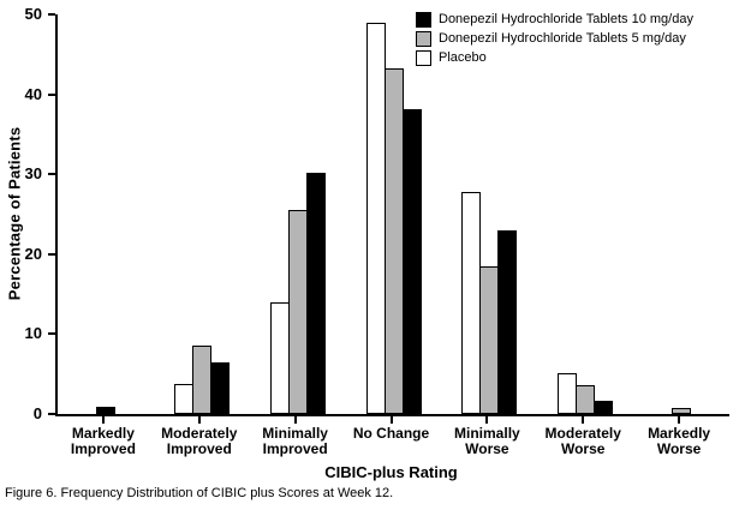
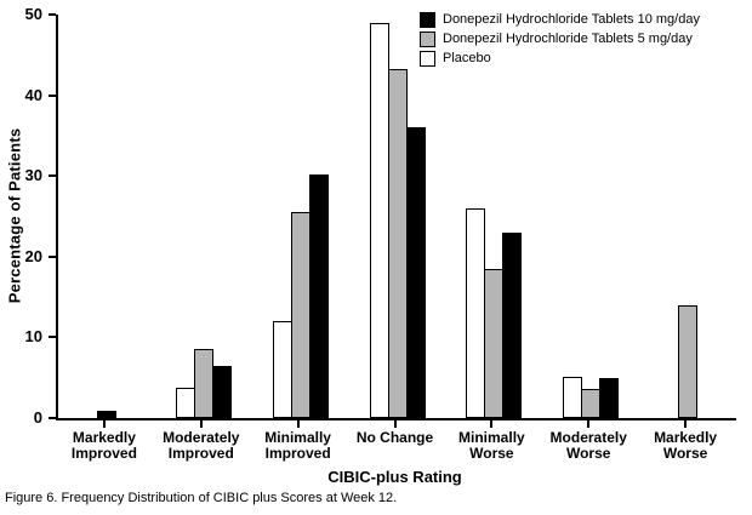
Placebo/Minimally Improved: 14 -> 12
Donepezil Hydrochloride Tablets 10 mg/day/No Change: 38 -> 36
Placebo/Minimally Worse: 28 -> 26
Donepezil Hydrochloride Tablets 10 mg/day/Moderately Worse: 2 -> 5
Donepezil Hydrochloride Tablets 5 mg/day/Markedly Worse: 1 -> 14
